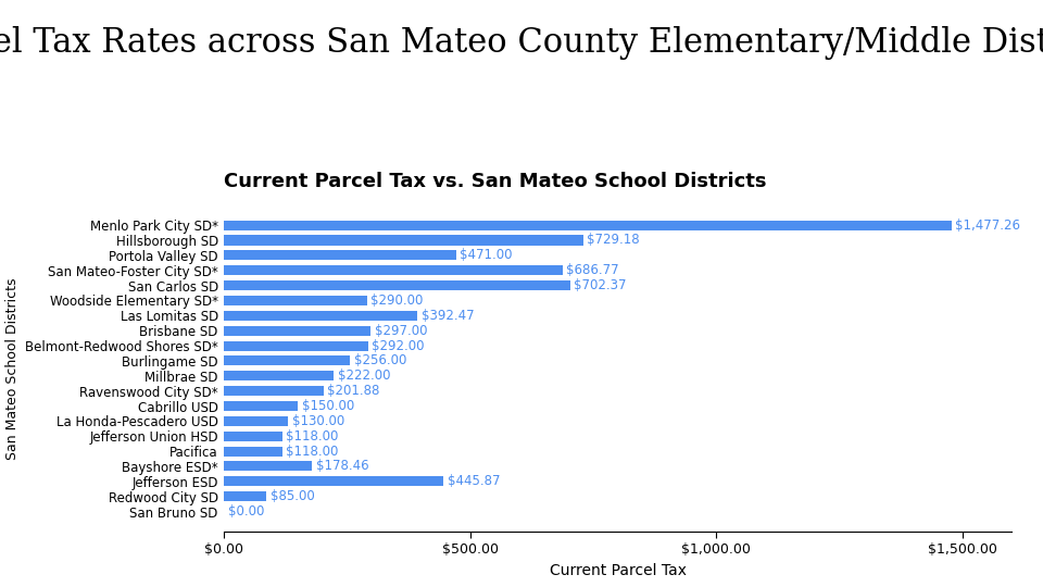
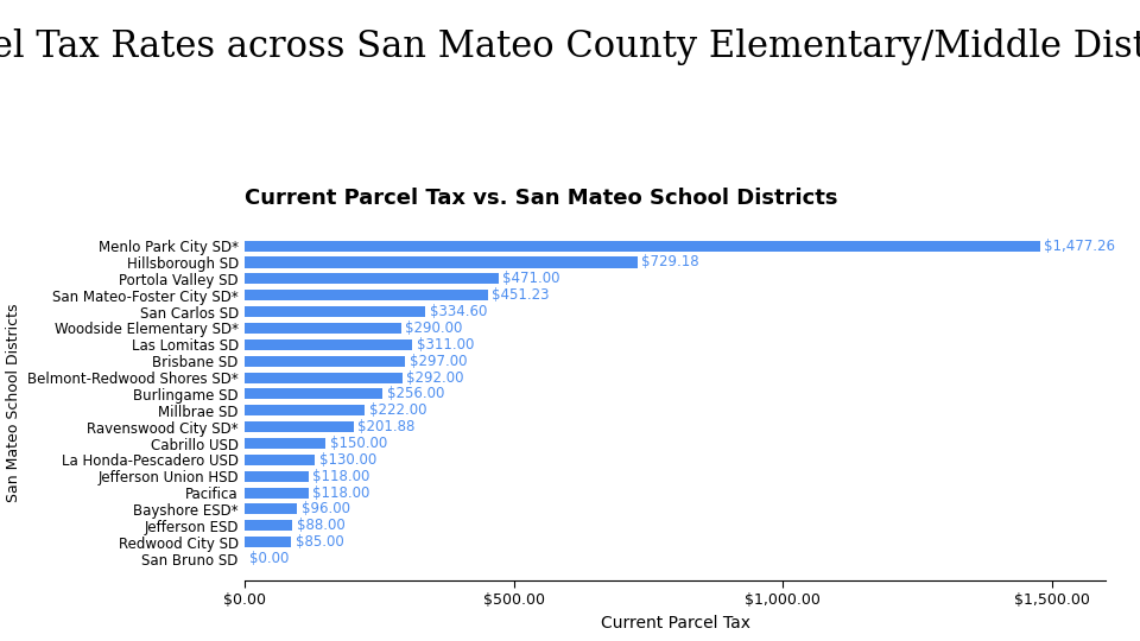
San Mateo-Foster City SD*: $686.77 -> $451.23
San Carlos SD: $702.37 -> $334.60
Las Lomitas SD: $392.47 -> $311.00
Bayshore ESD*: $178.46 -> $96.00
Jefferson ESD: $445.87 -> $88.00
